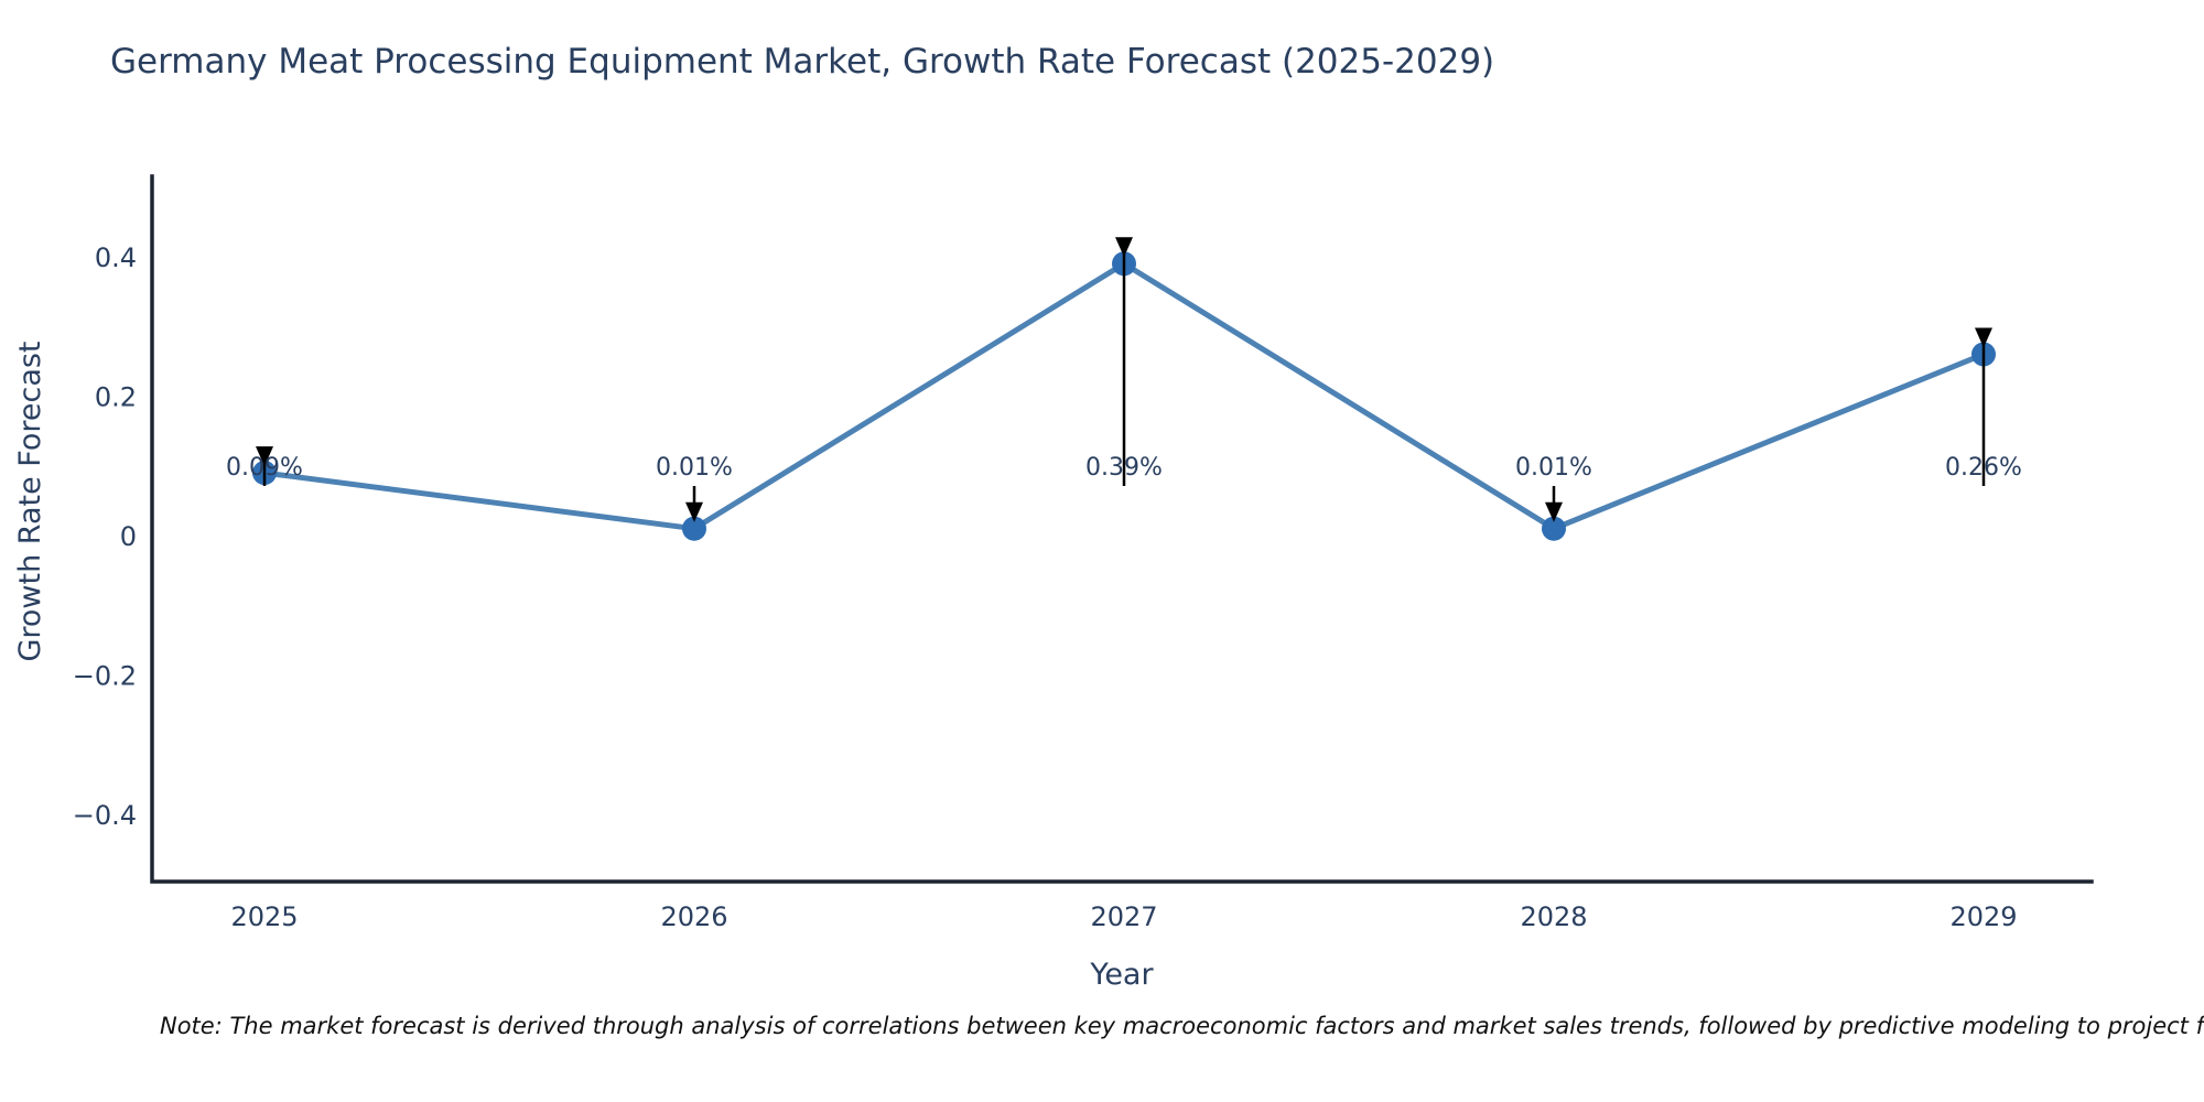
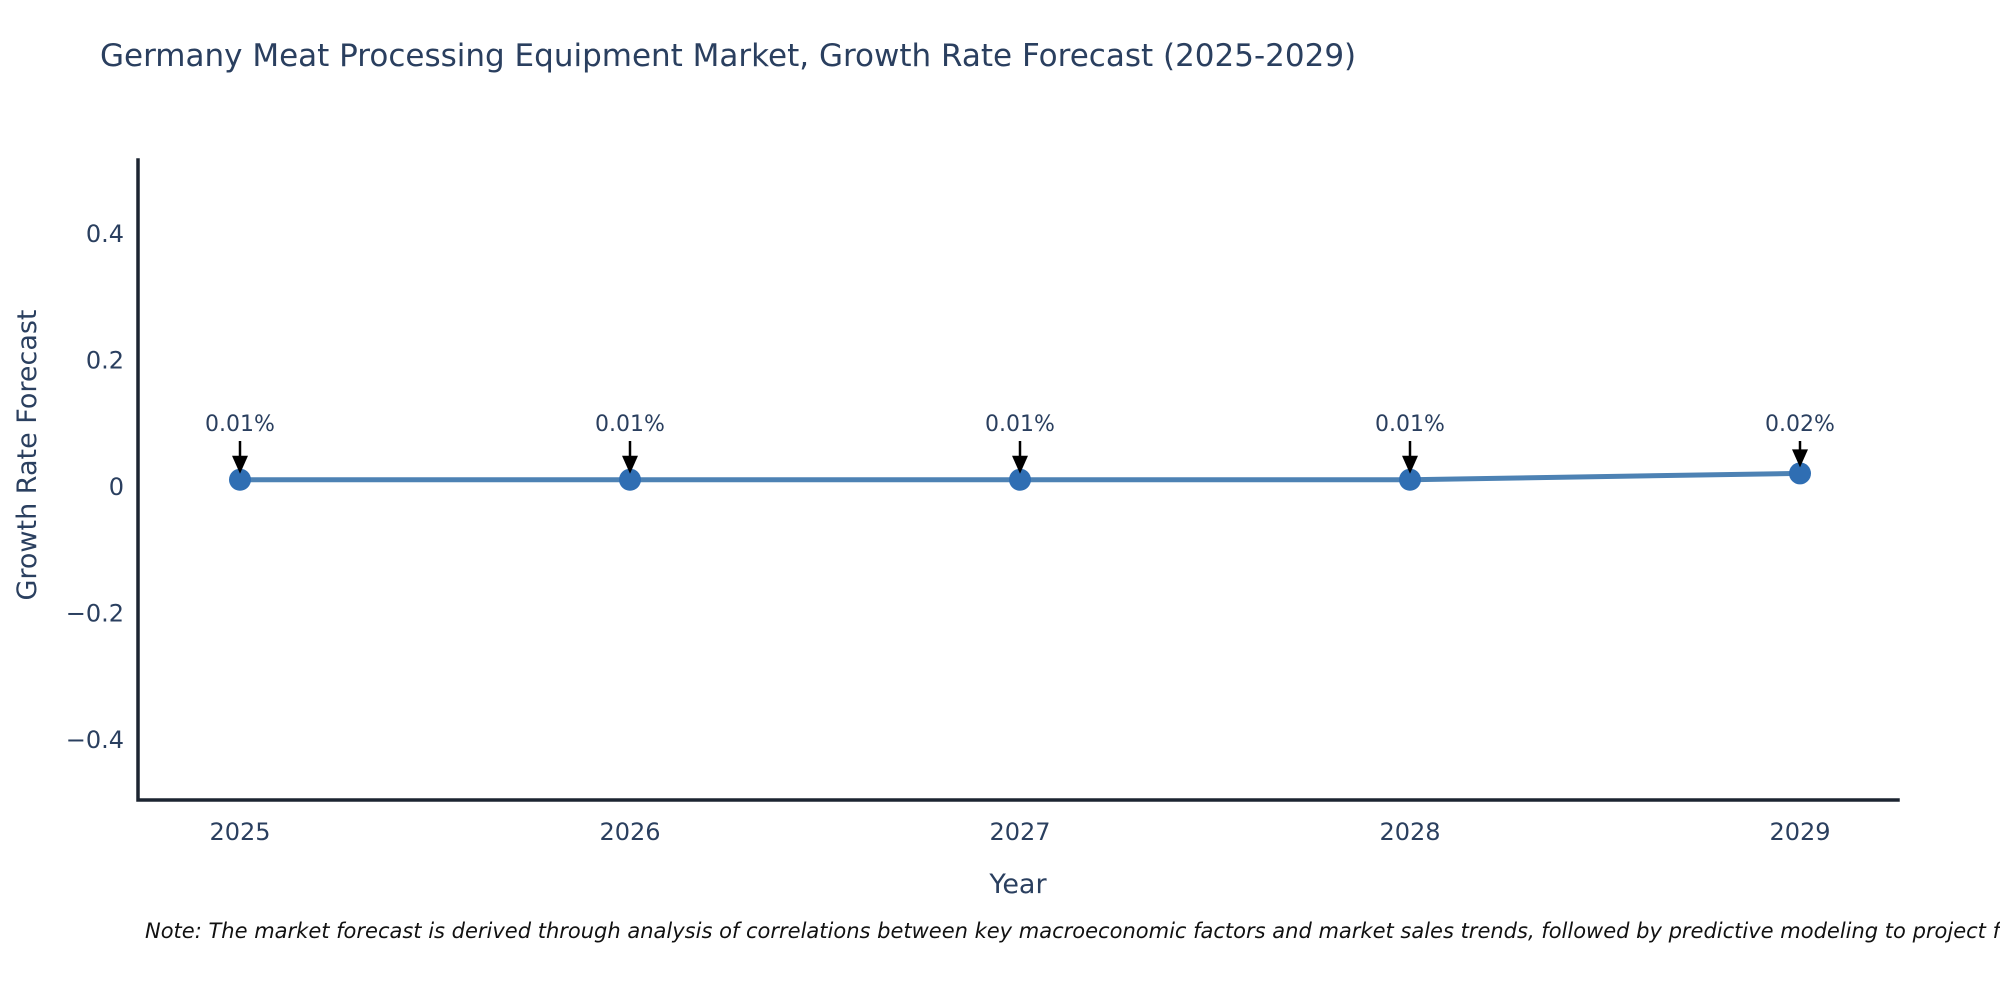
2025: 0.09% -> 0.01%
2027: 0.39% -> 0.01%
2029: 0.26% -> 0.02%
